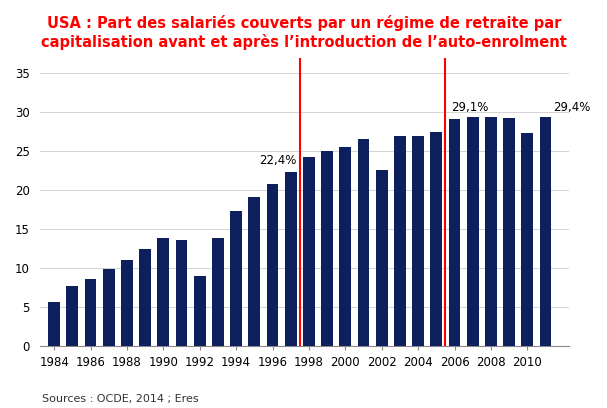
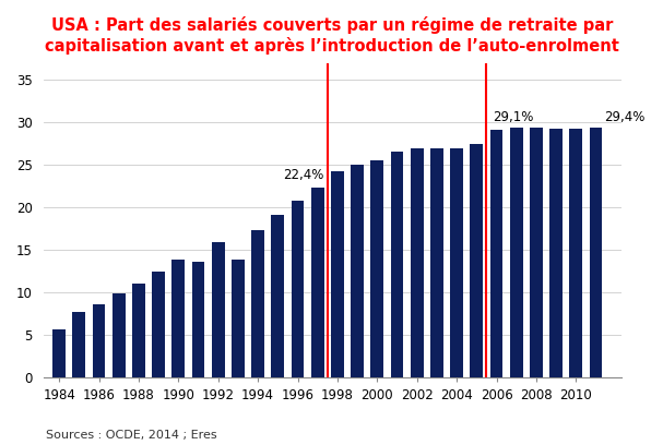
1992: 9.0 -> 15.9
2002: 22.6 -> 27.0
2010: 27.4 -> 29.3
